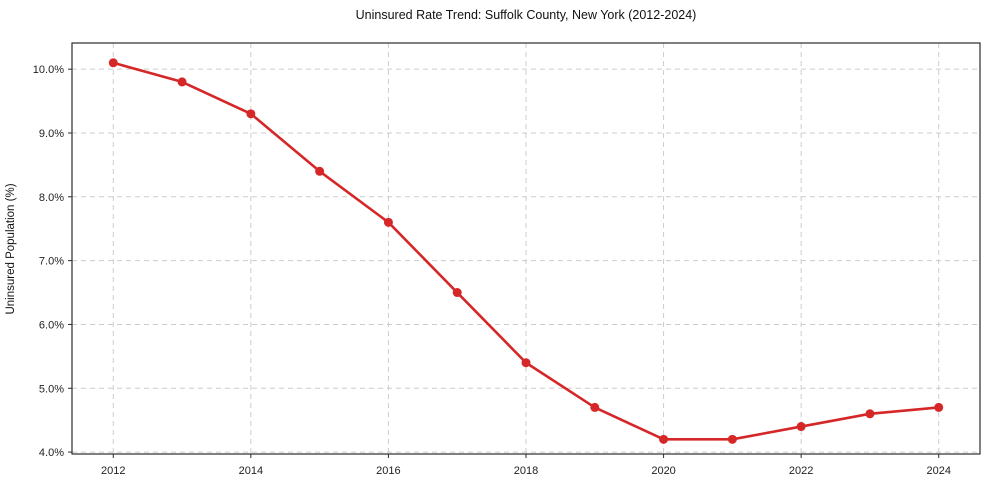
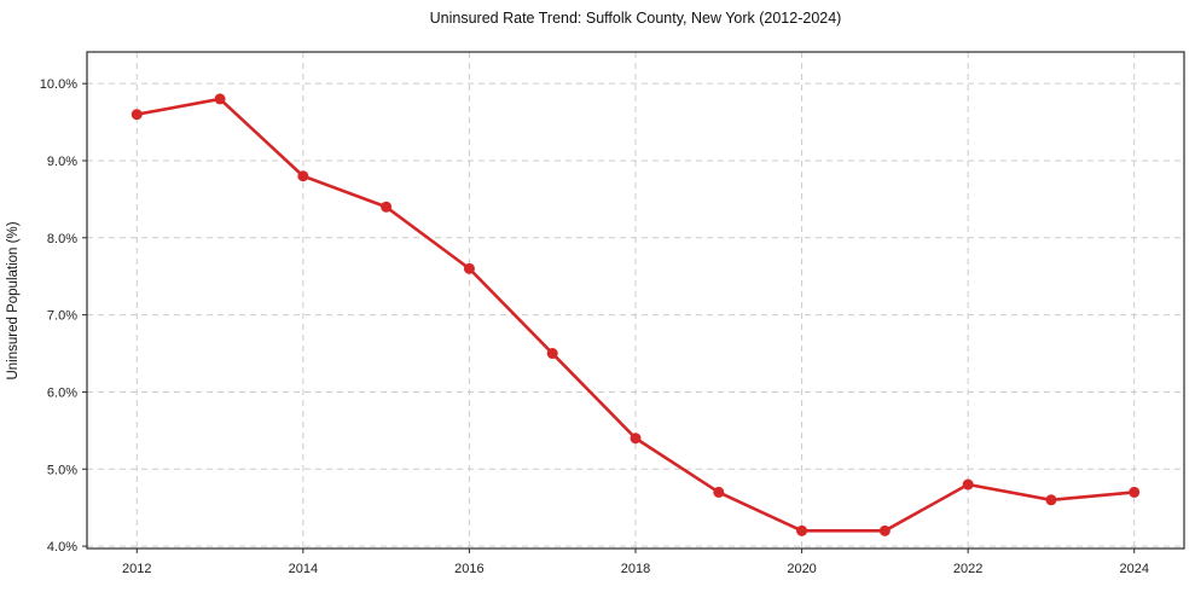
2012: 10.1% -> 9.6%
2014: 9.3% -> 8.8%
2022: 4.4% -> 4.8%
